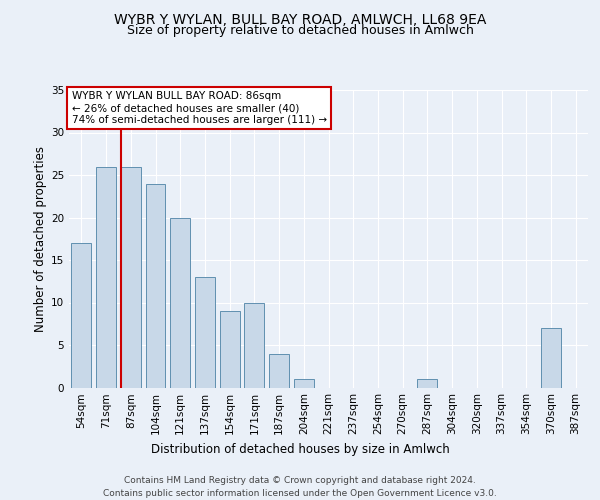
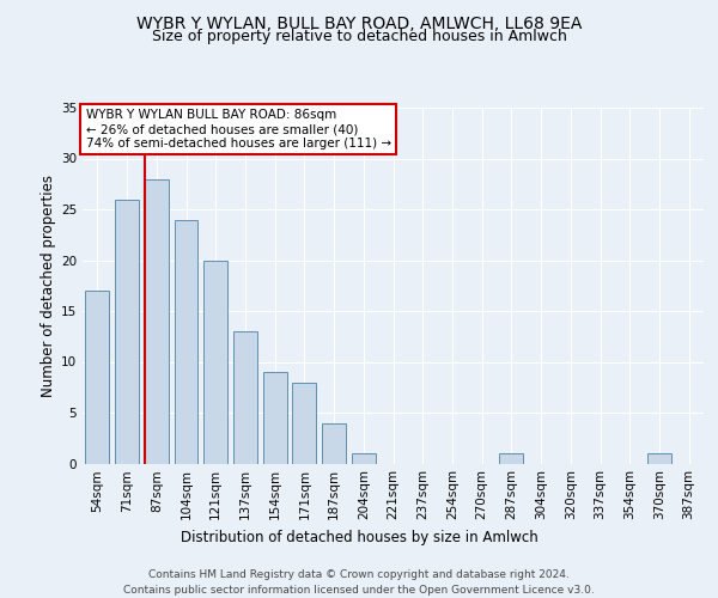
87sqm: 26 -> 28
171sqm: 10 -> 8
370sqm: 7 -> 1
